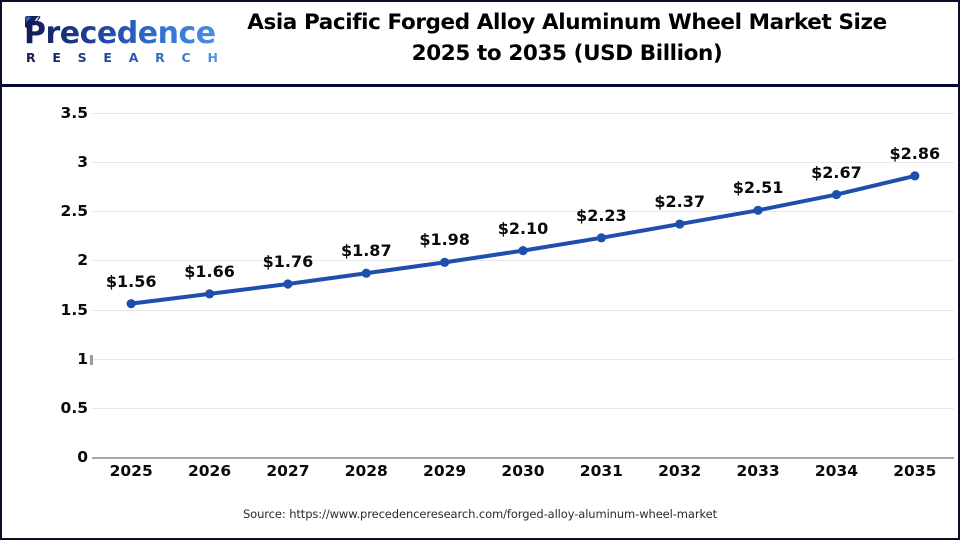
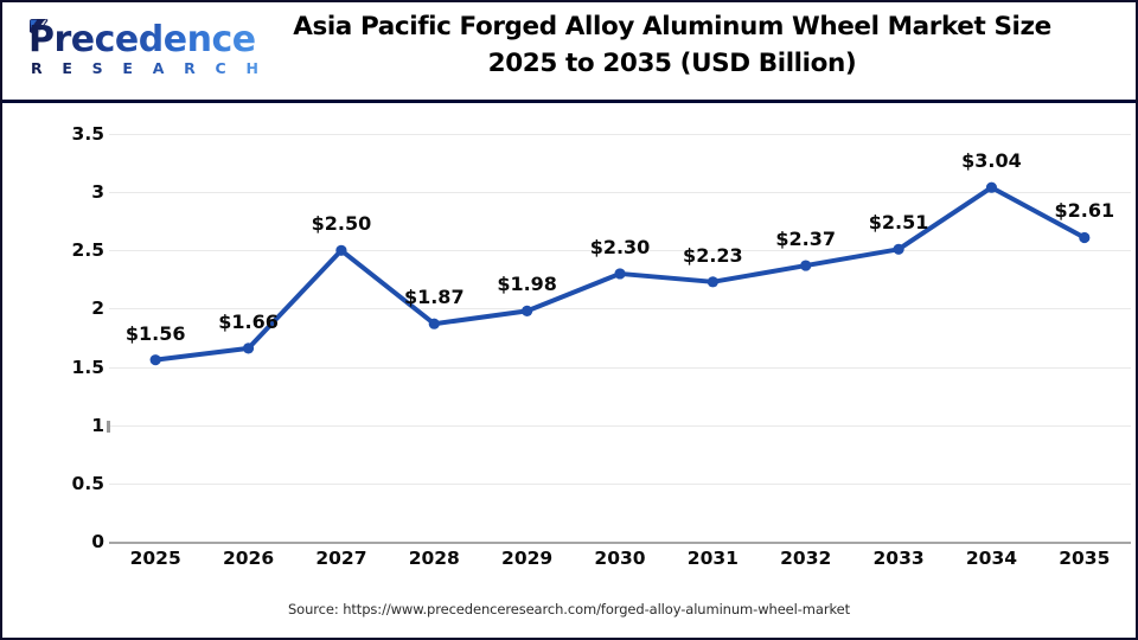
2027: $1.76 -> $2.50
2030: $2.10 -> $2.30
2034: $2.67 -> $3.04
2035: $2.86 -> $2.61
